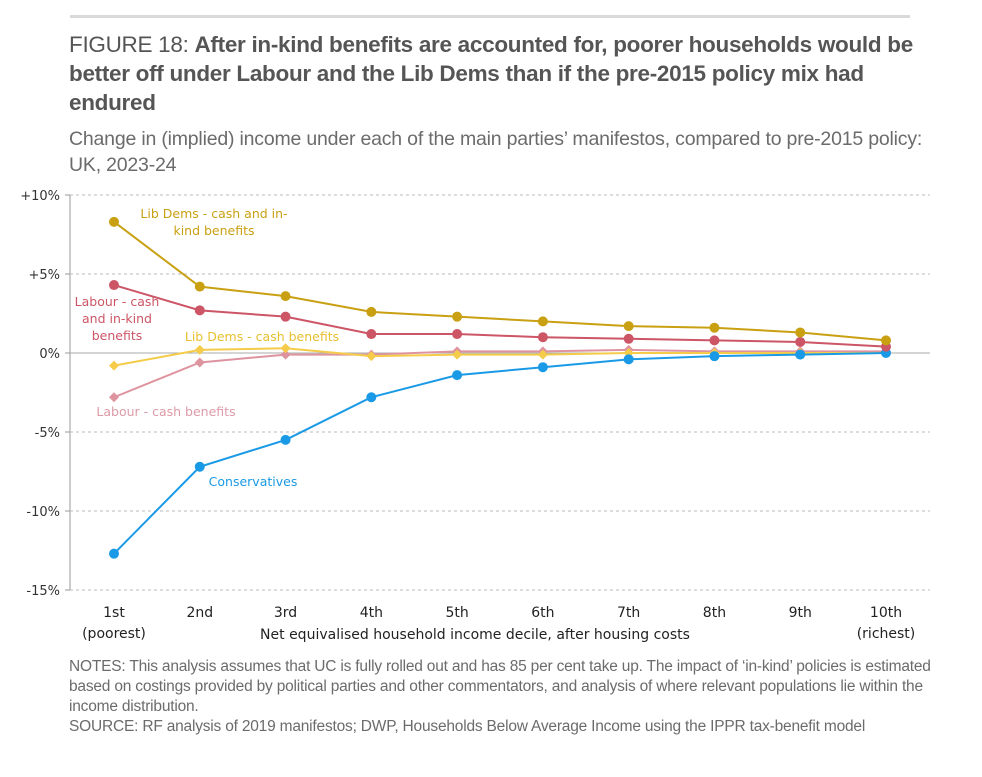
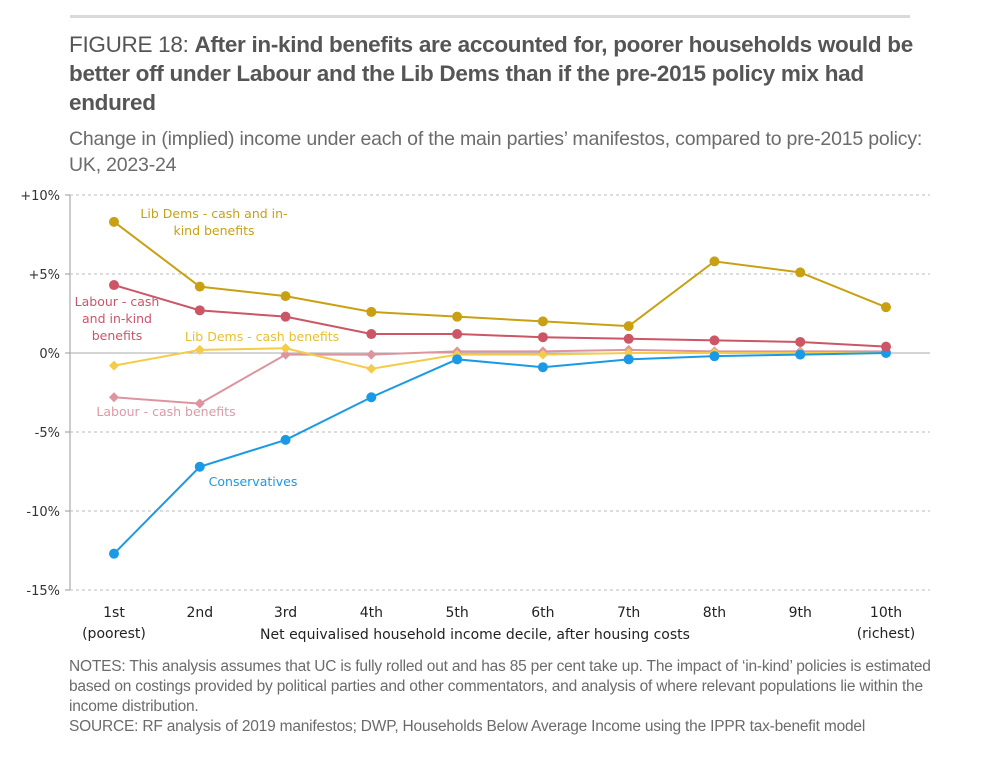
Labour - cash benefits/2nd: -0.6% -> -3.2%
Lib Dems - cash benefits/4th: -0.2% -> -1.0%
Conservatives/5th: -1.4% -> -0.4%
Lib Dems - cash and in-kind benefits/8th: 1.6% -> 5.8%
Lib Dems - cash and in-kind benefits/9th: 1.3% -> 5.1%
Lib Dems - cash and in-kind benefits/10th: 0.8% -> 2.9%
